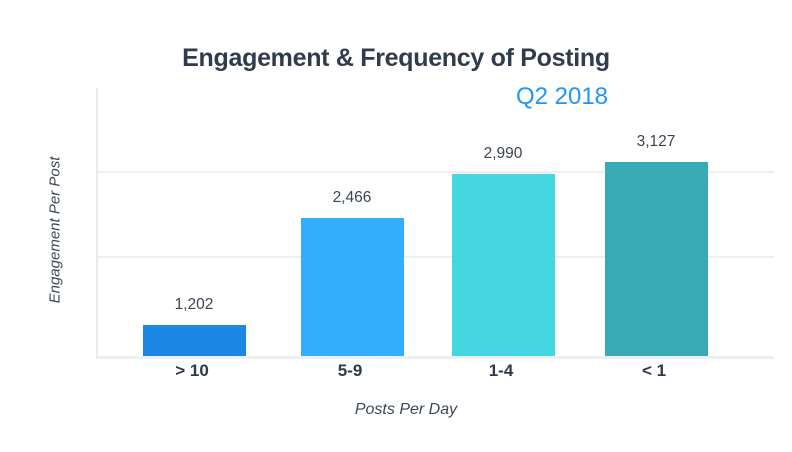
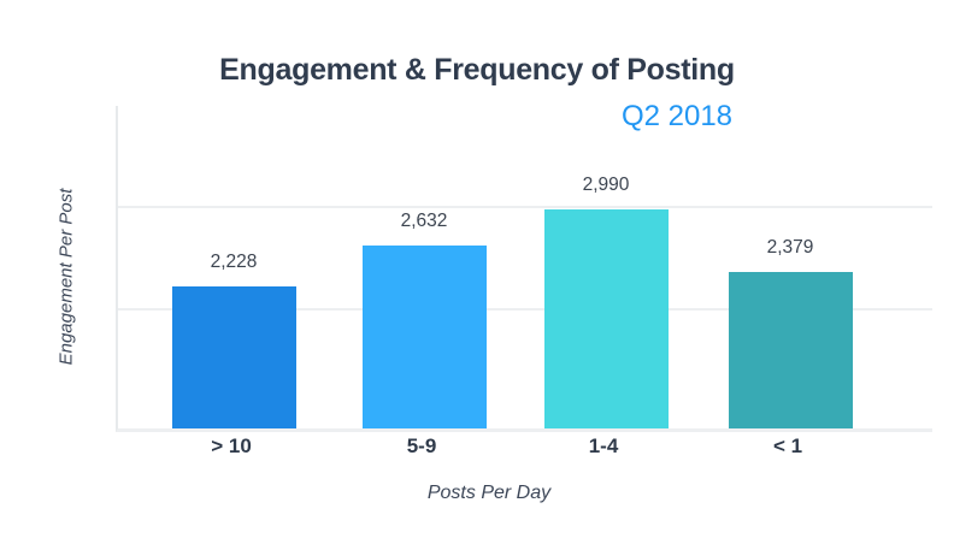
> 10: 1,202 -> 2,228
5-9: 2,466 -> 2,632
< 1: 3,127 -> 2,379
